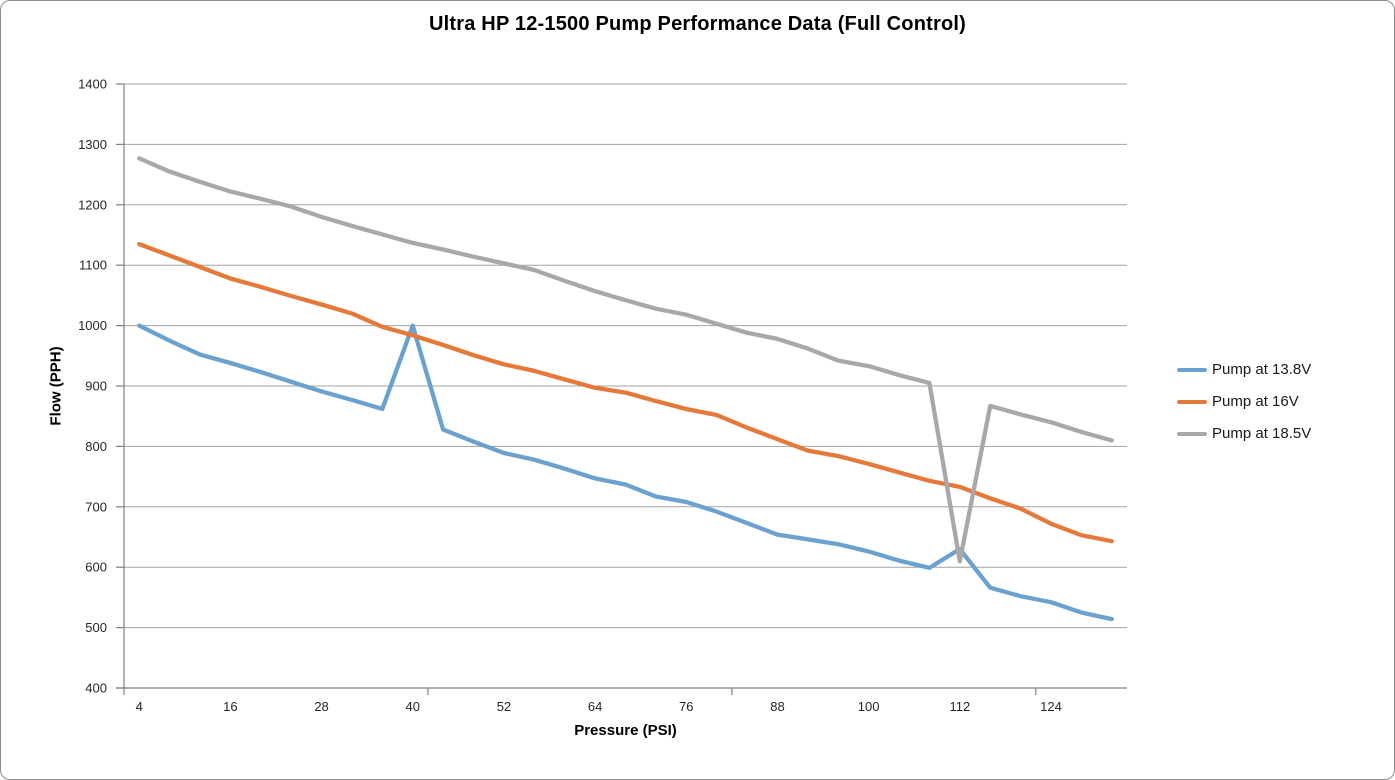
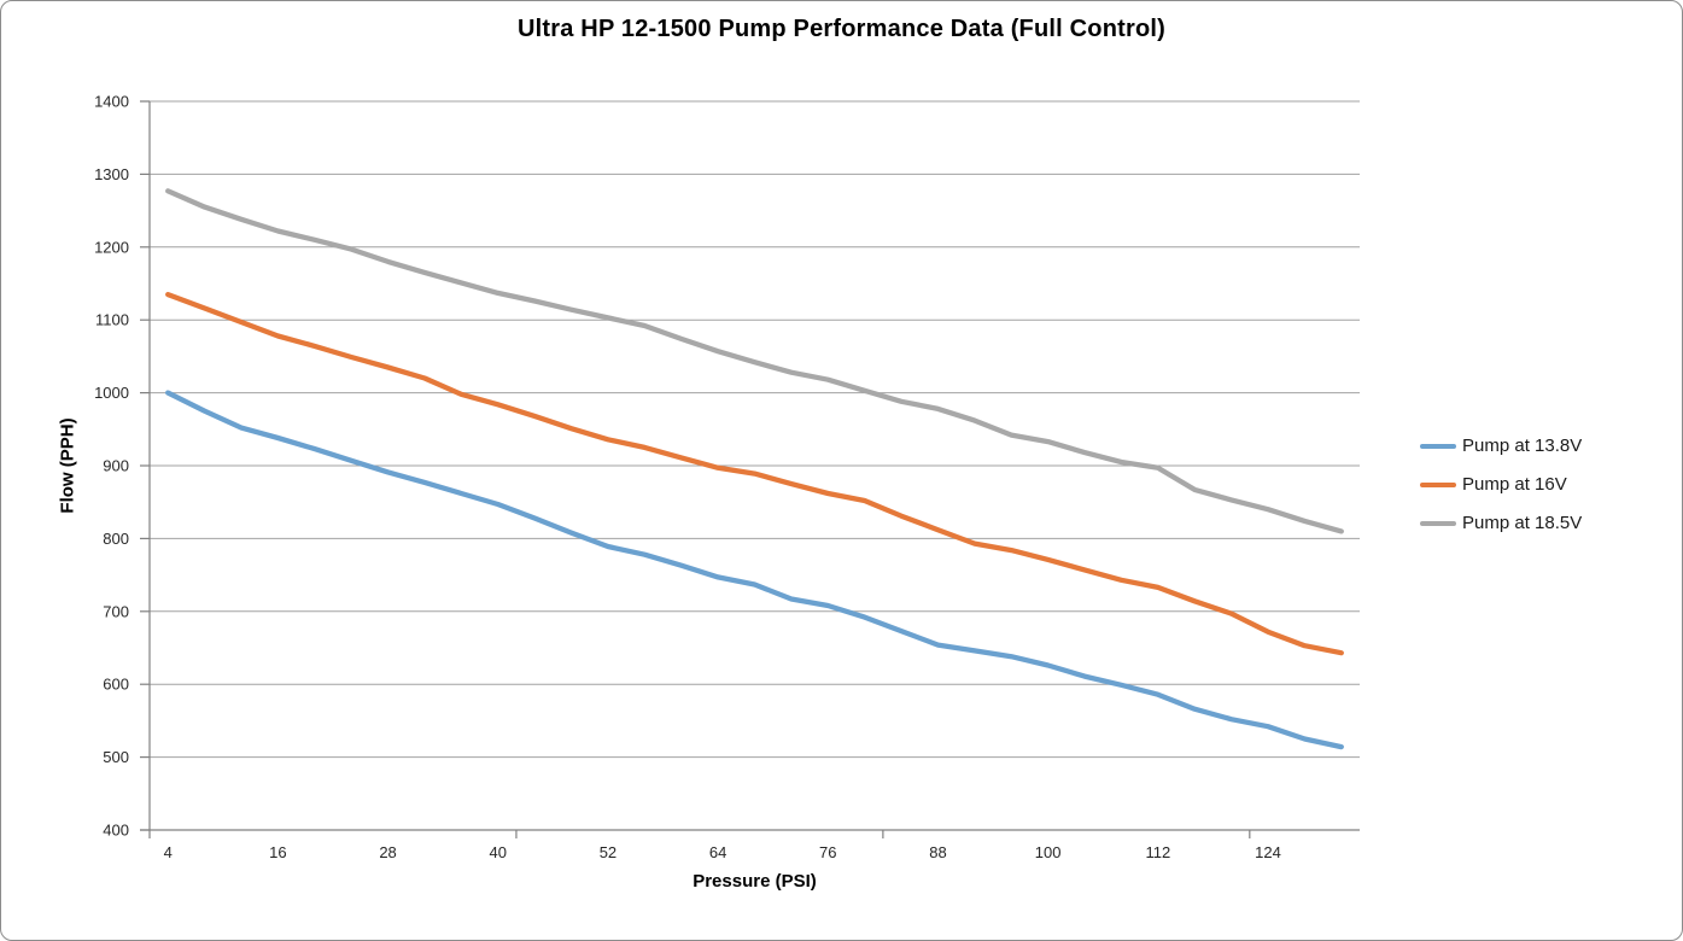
Pump at 13.8V/40: 1000 -> 850
Pump at 13.8V/112: 630 -> 590
Pump at 18.5V/112: 610 -> 900
